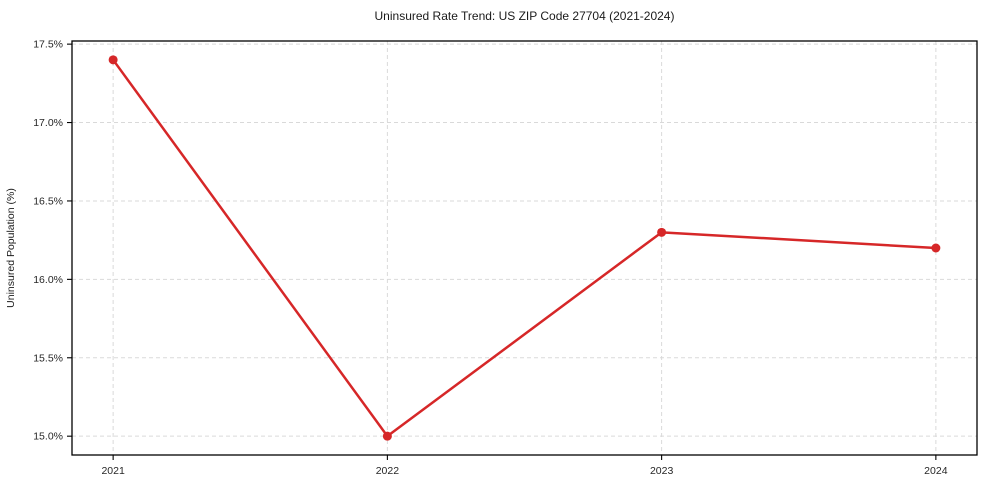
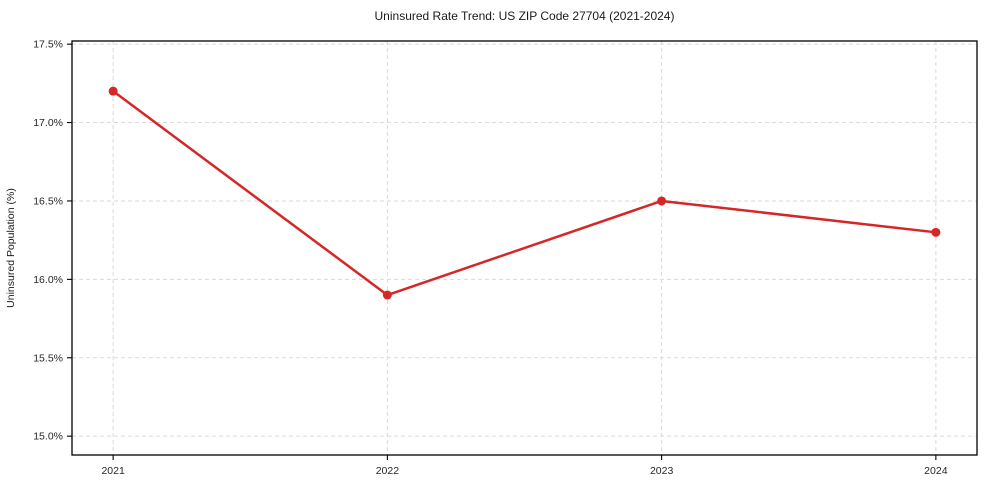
2021: 17.4% -> 17.2%
2022: 15.0% -> 15.9%
2023: 16.3% -> 16.5%
2024: 16.2% -> 16.3%
